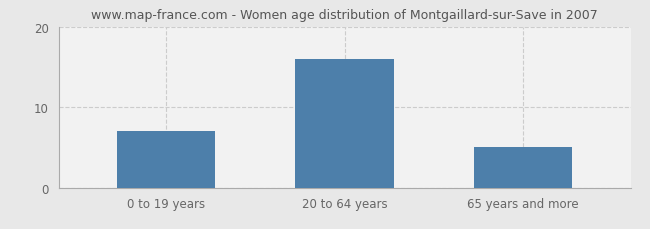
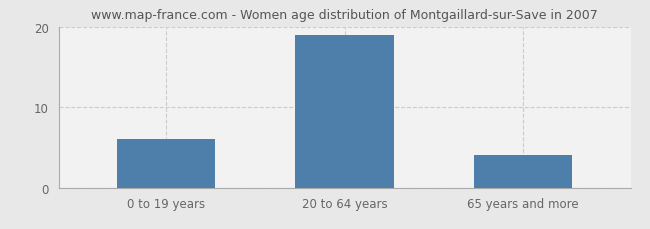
0 to 19 years: 7 -> 6
20 to 64 years: 16 -> 19
65 years and more: 5 -> 4
